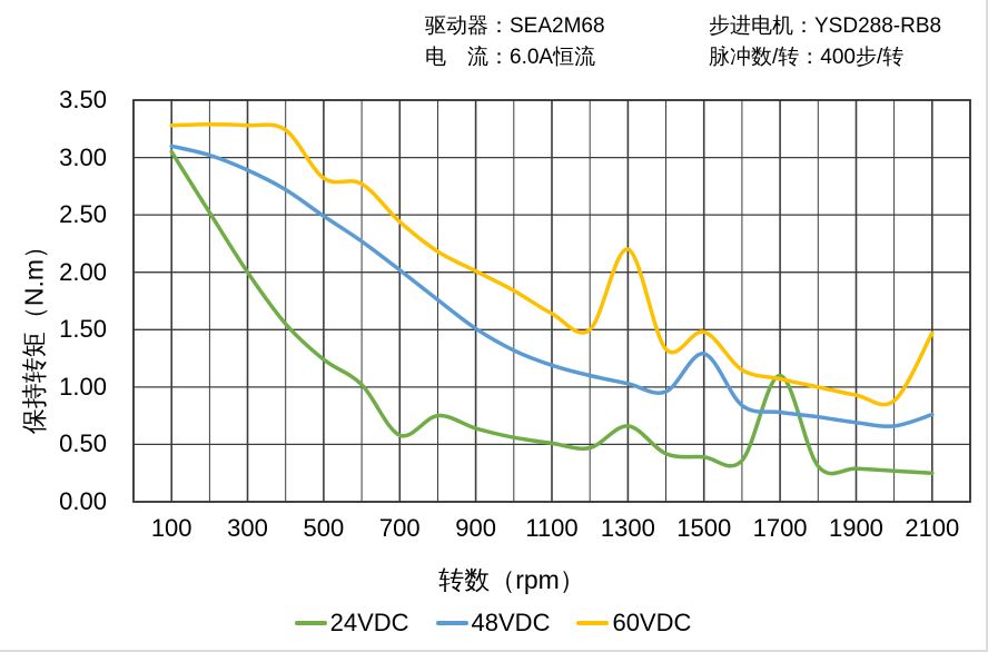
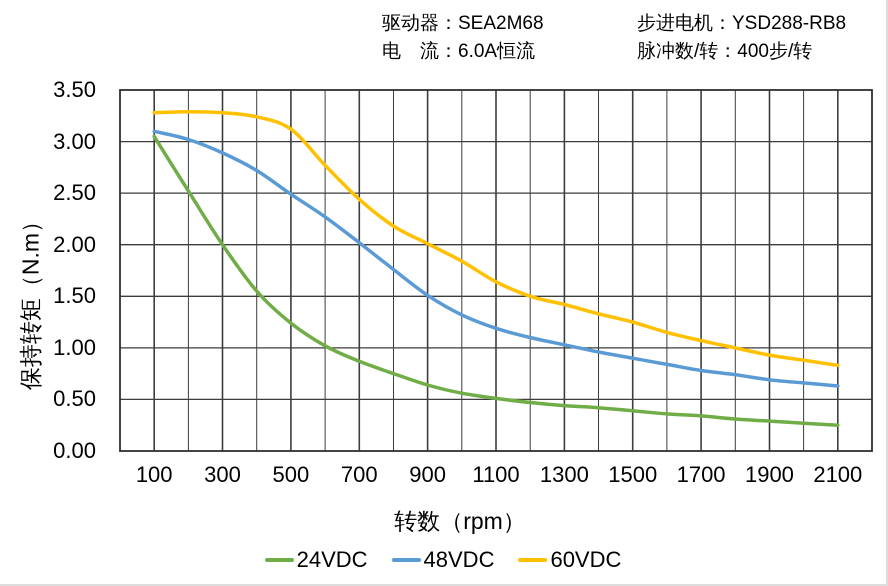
60VDC/500: 2.82 -> 3.12
24VDC/700: 0.58 -> 0.87
24VDC/1300: 0.66 -> 0.44
60VDC/1300: 2.20 -> 1.42
48VDC/1500: 1.29 -> 0.90
60VDC/1500: 1.48 -> 1.25
24VDC/1700: 1.10 -> 0.34
48VDC/2100: 0.76 -> 0.63
60VDC/2100: 1.47 -> 0.83
